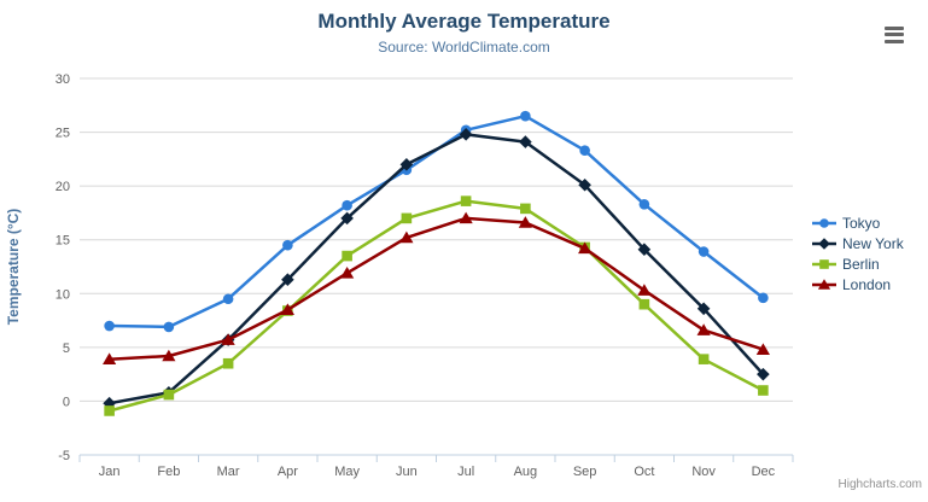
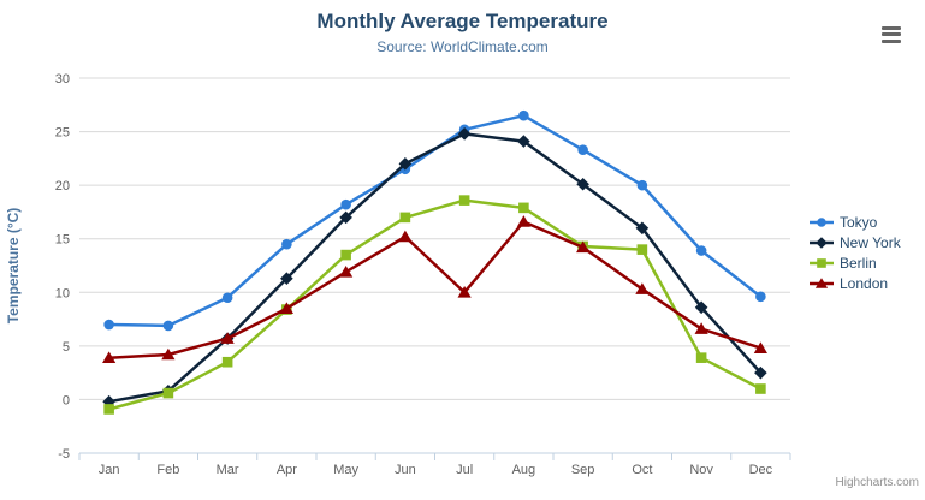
London/Jul: 17 -> 10
Tokyo/Oct: 18 -> 20
New York/Oct: 14 -> 16
Berlin/Oct: 9 -> 14
